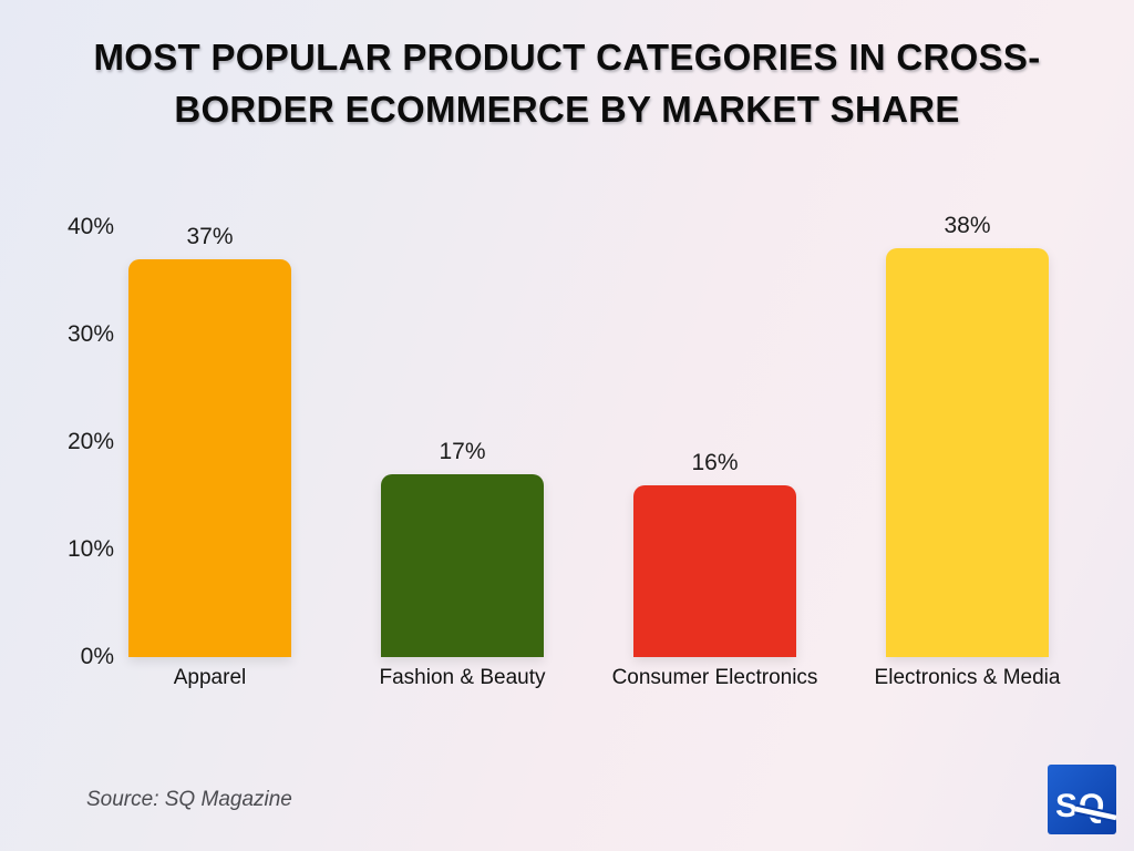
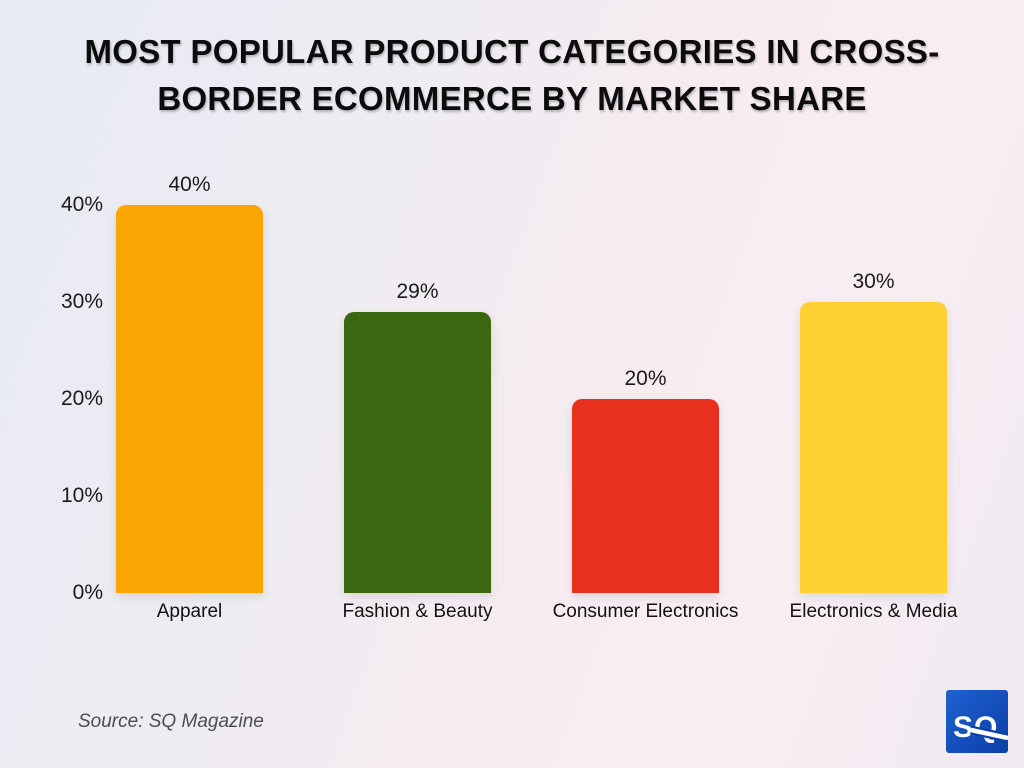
Apparel: 37% -> 40%
Fashion & Beauty: 17% -> 29%
Consumer Electronics: 16% -> 20%
Electronics & Media: 38% -> 30%
